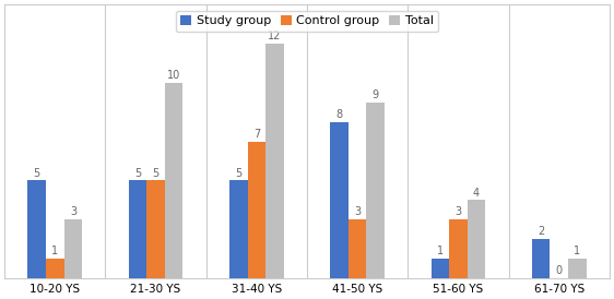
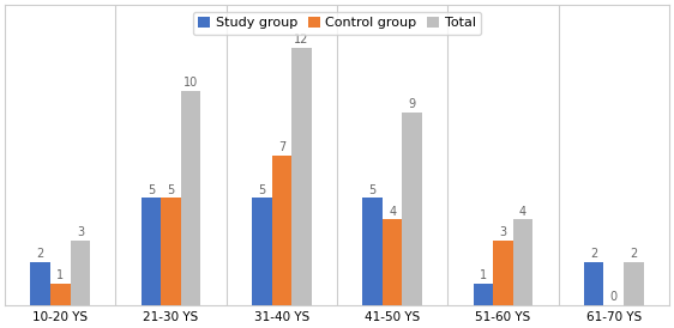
Study group/10-20 YS: 5 -> 2
Study group/41-50 YS: 8 -> 5
Control group/41-50 YS: 3 -> 4
Total/61-70 YS: 1 -> 2
